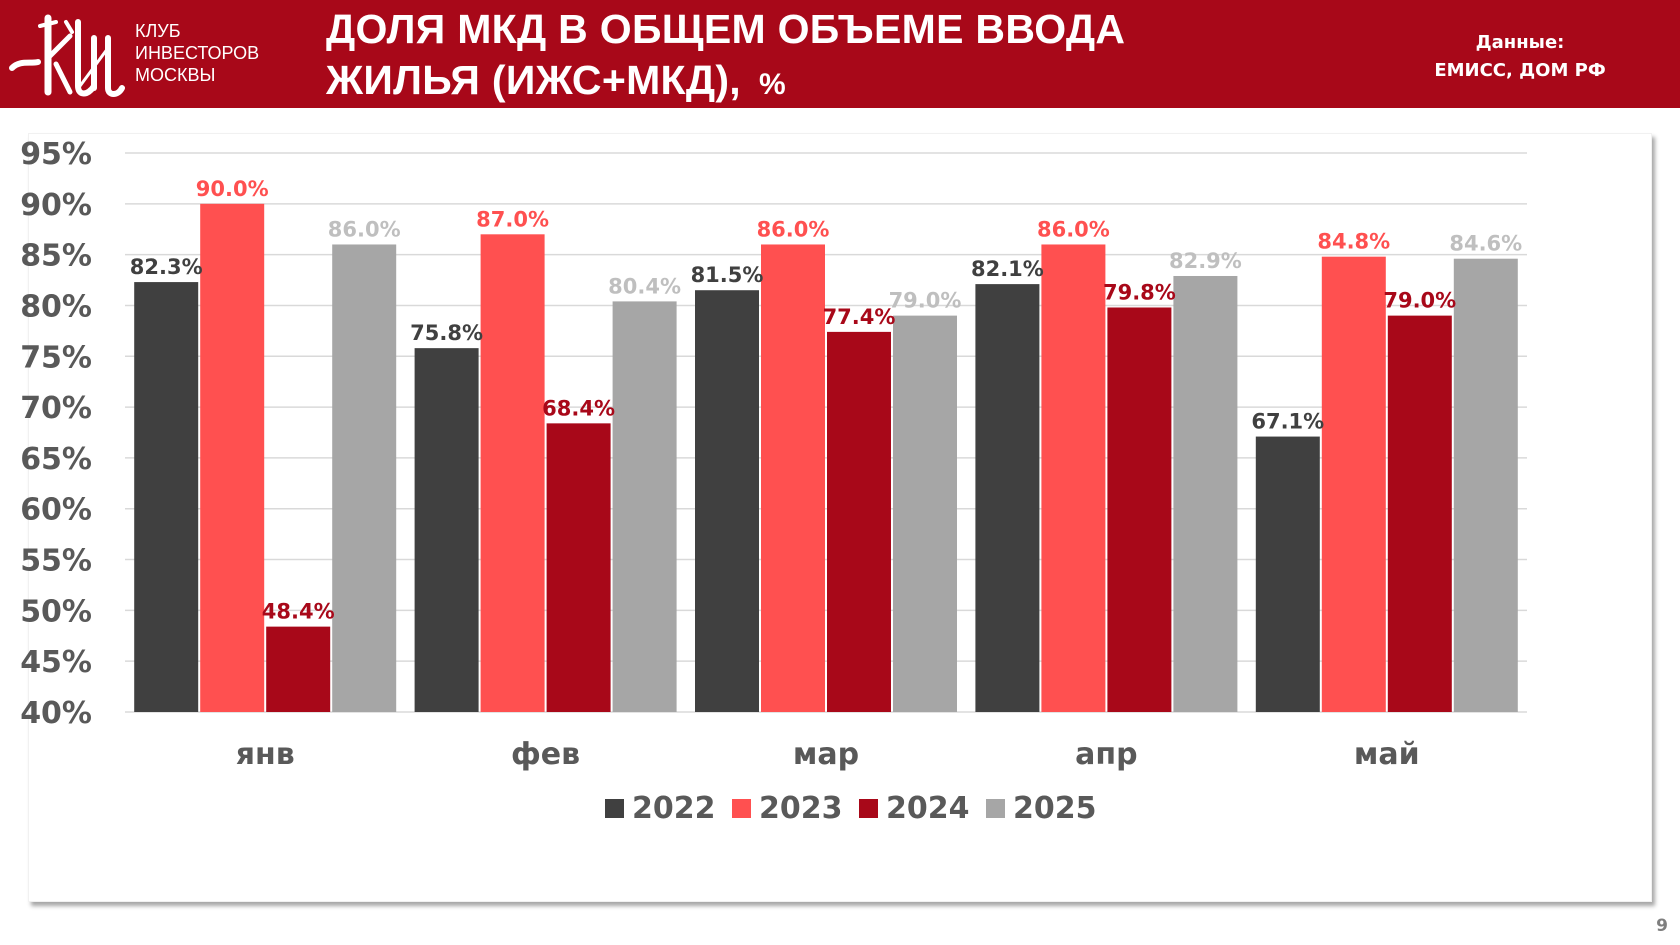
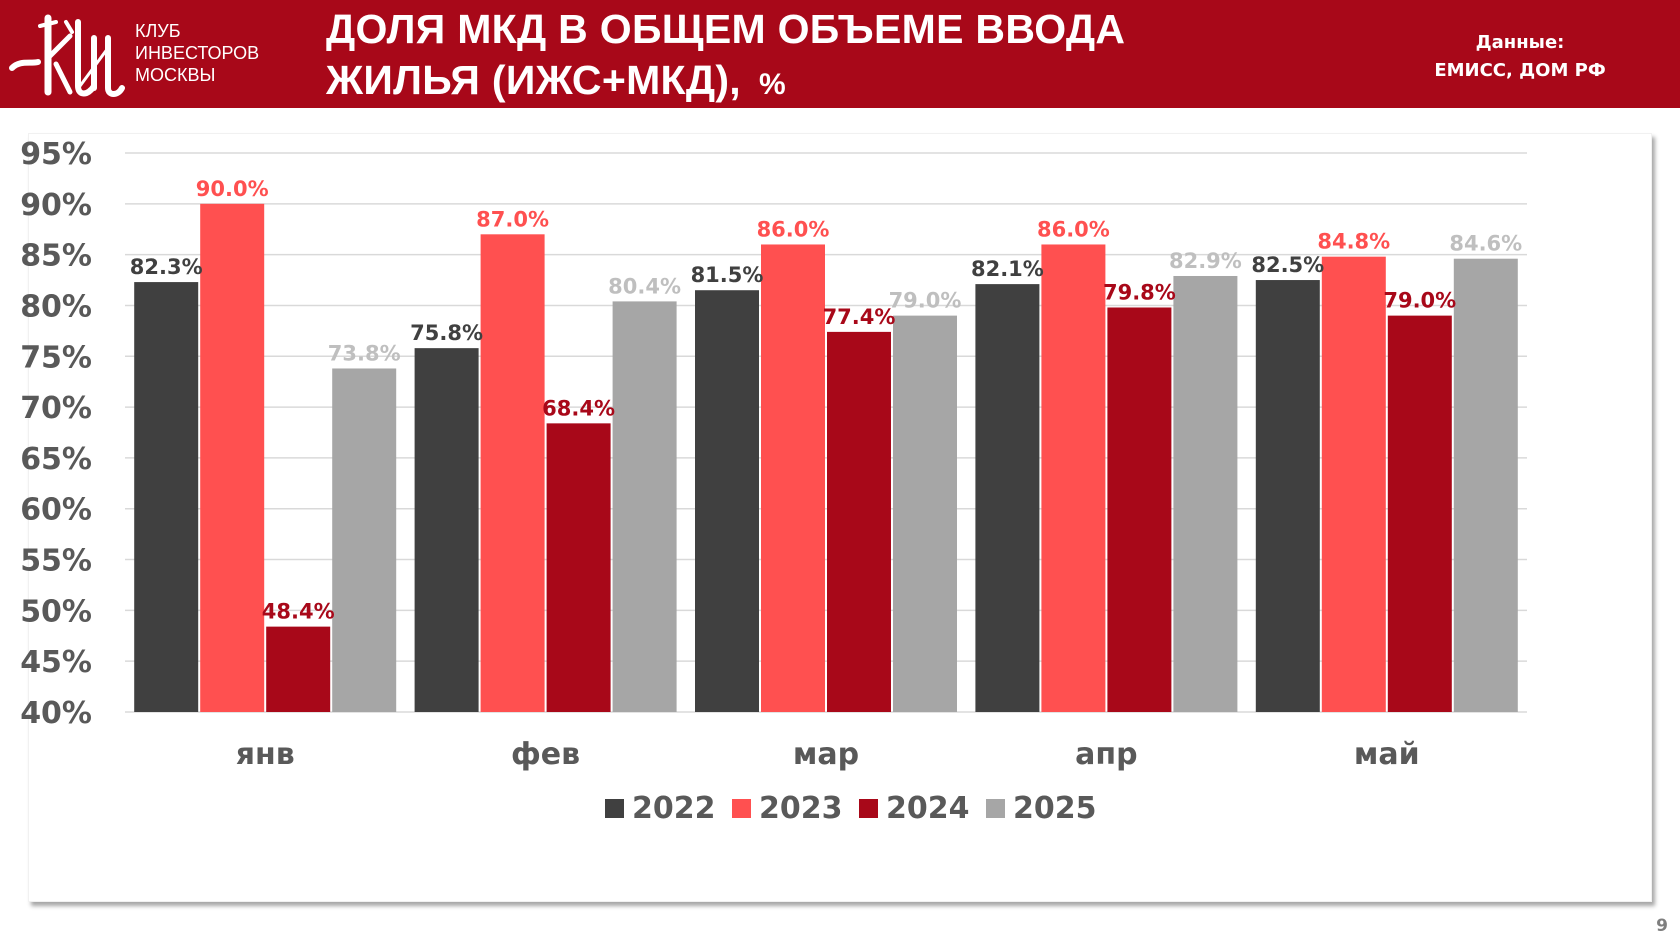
2025/янв: 86.0% -> 73.8%
2022/май: 67.1% -> 82.5%
